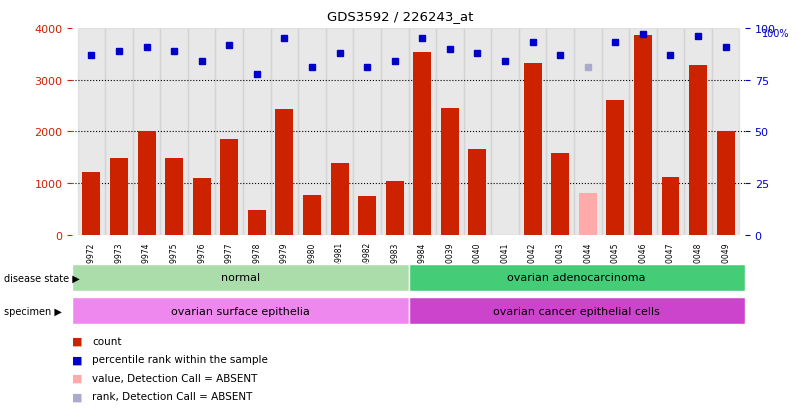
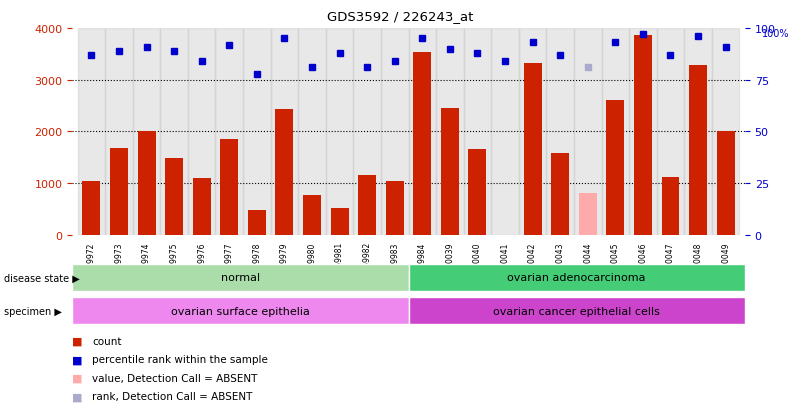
GSM359972: 1220 -> 1040
GSM359973: 1480 -> 1680
GSM359981: 1400 -> 520
GSM359982: 760 -> 1160
